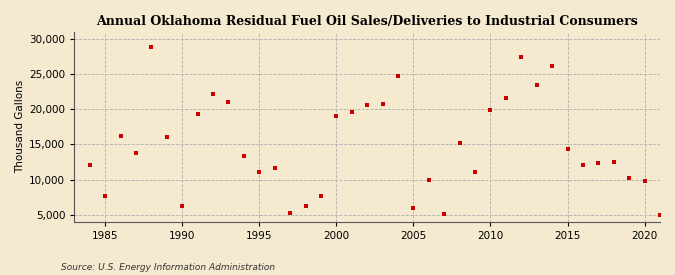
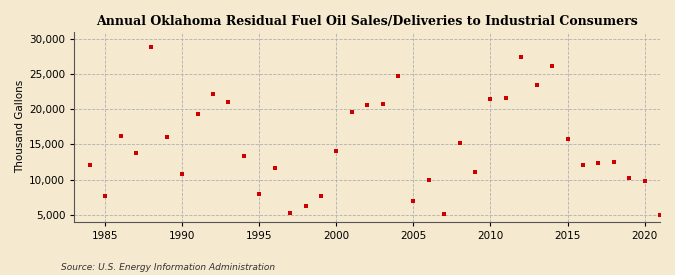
1990: 6,300 -> 10,800
1995: 11,100 -> 8,000
2000: 19,100 -> 14,000
2005: 6,000 -> 7,000
2010: 19,900 -> 21,400
2015: 14,400 -> 15,800
